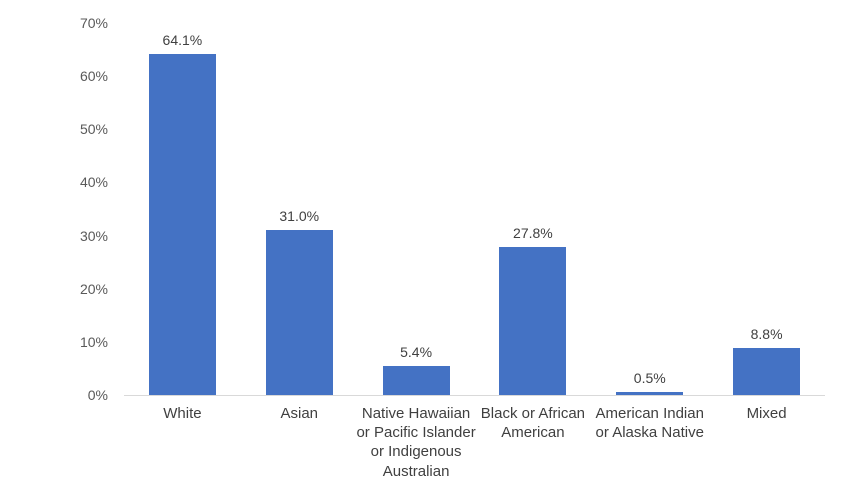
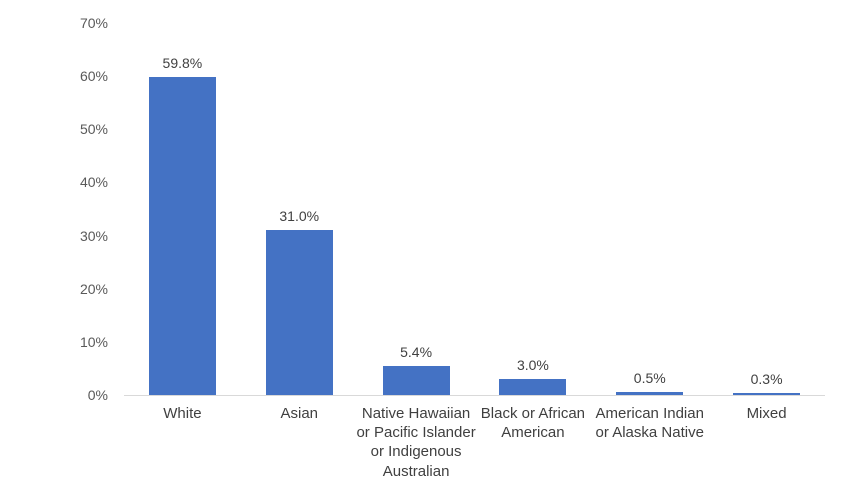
White: 64.1% -> 59.8%
Black or African American: 27.8% -> 3.0%
Mixed: 8.8% -> 0.3%
